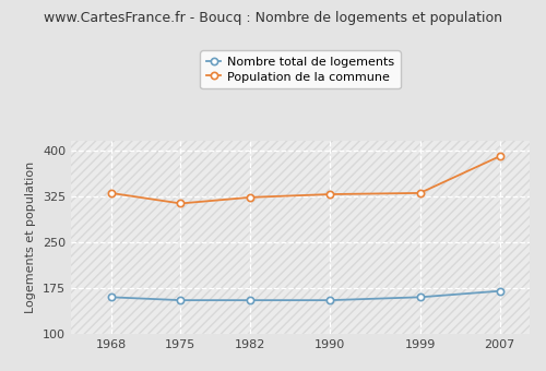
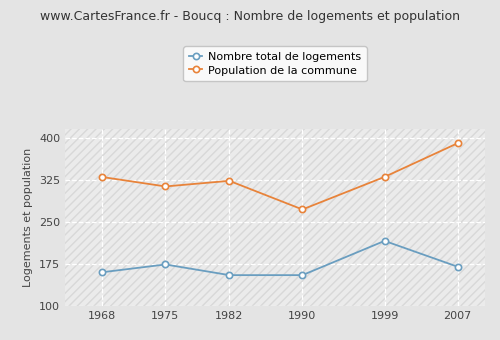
Nombre total de logements/1975: 155 -> 174
Population de la commune/1990: 328 -> 272
Nombre total de logements/1999: 160 -> 216
